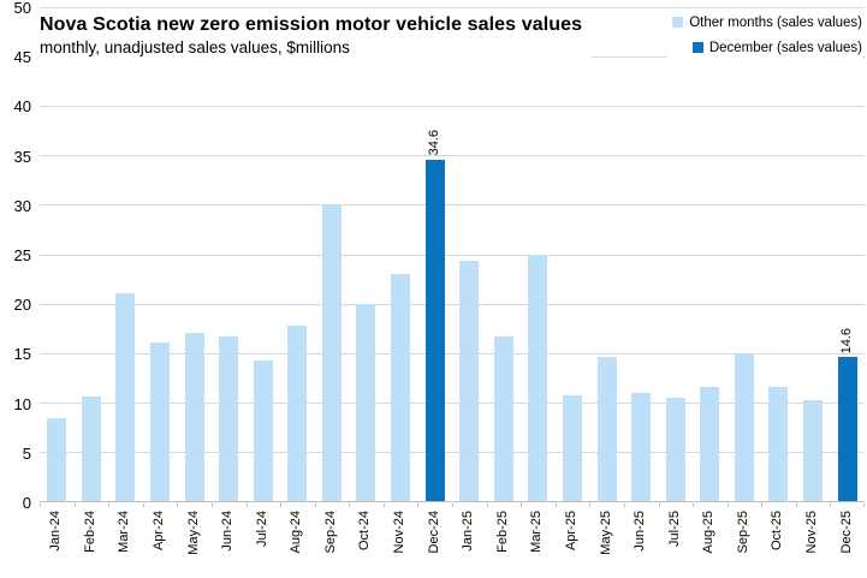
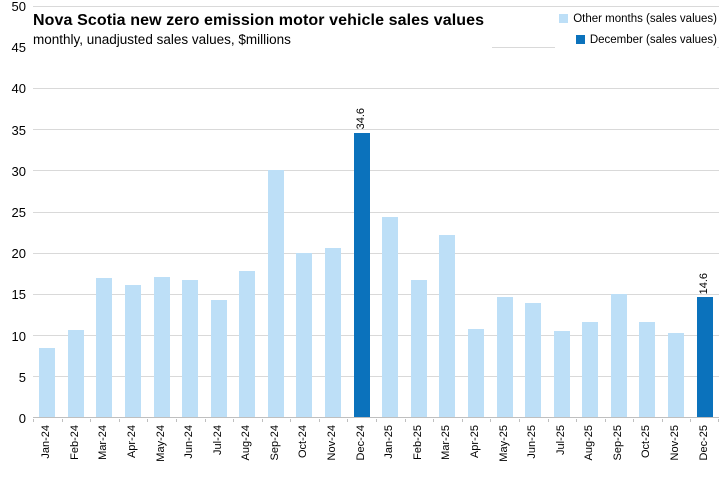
Mar-24: 21 -> 17
Nov-24: 23 -> 21
Mar-25: 25 -> 22
Jun-25: 11 -> 14
